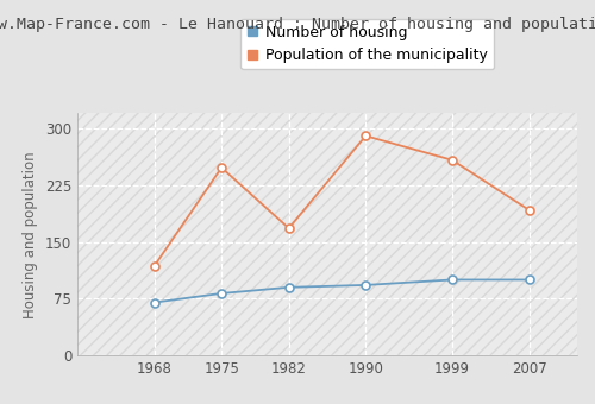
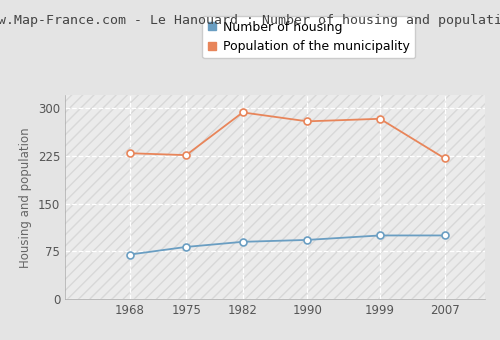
Population of the municipality/1968: 118 -> 229
Population of the municipality/1975: 248 -> 226
Population of the municipality/1982: 168 -> 293
Population of the municipality/1990: 290 -> 279
Population of the municipality/1999: 258 -> 283
Population of the municipality/2007: 192 -> 221
